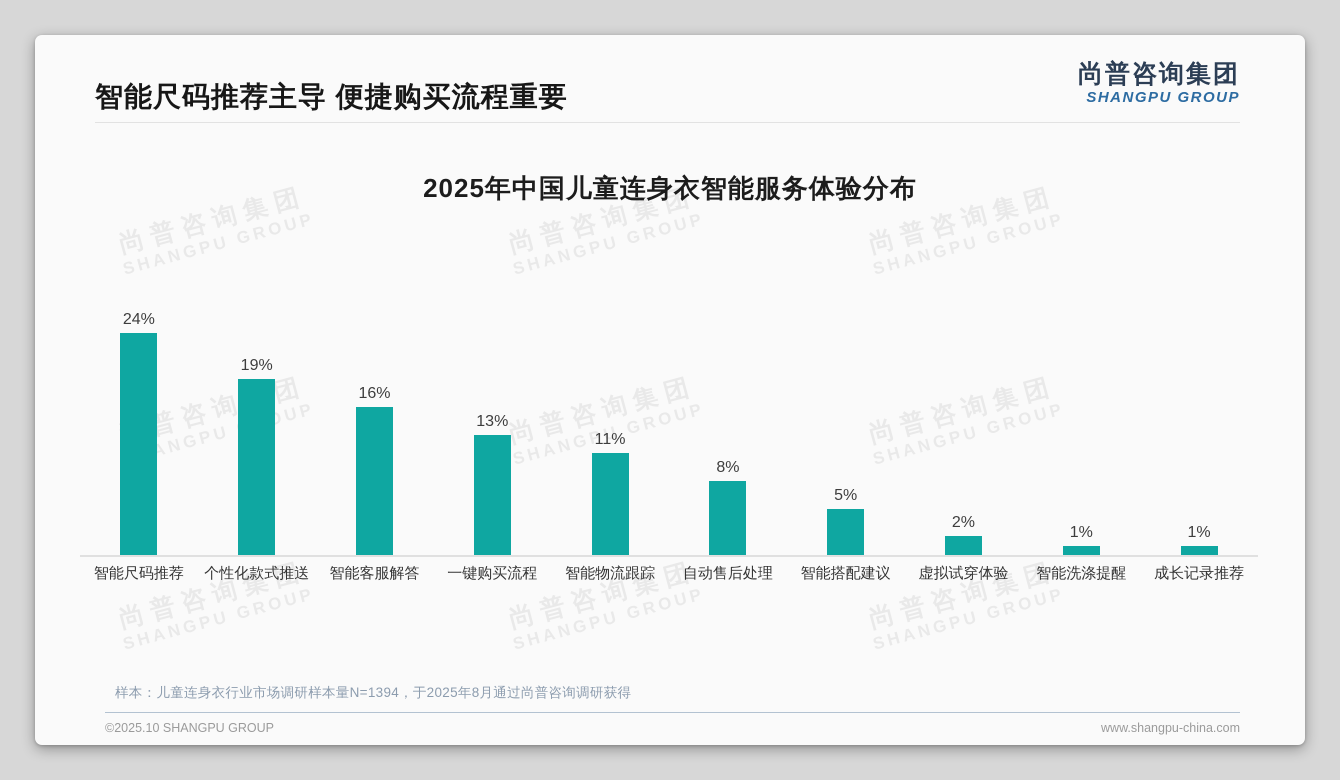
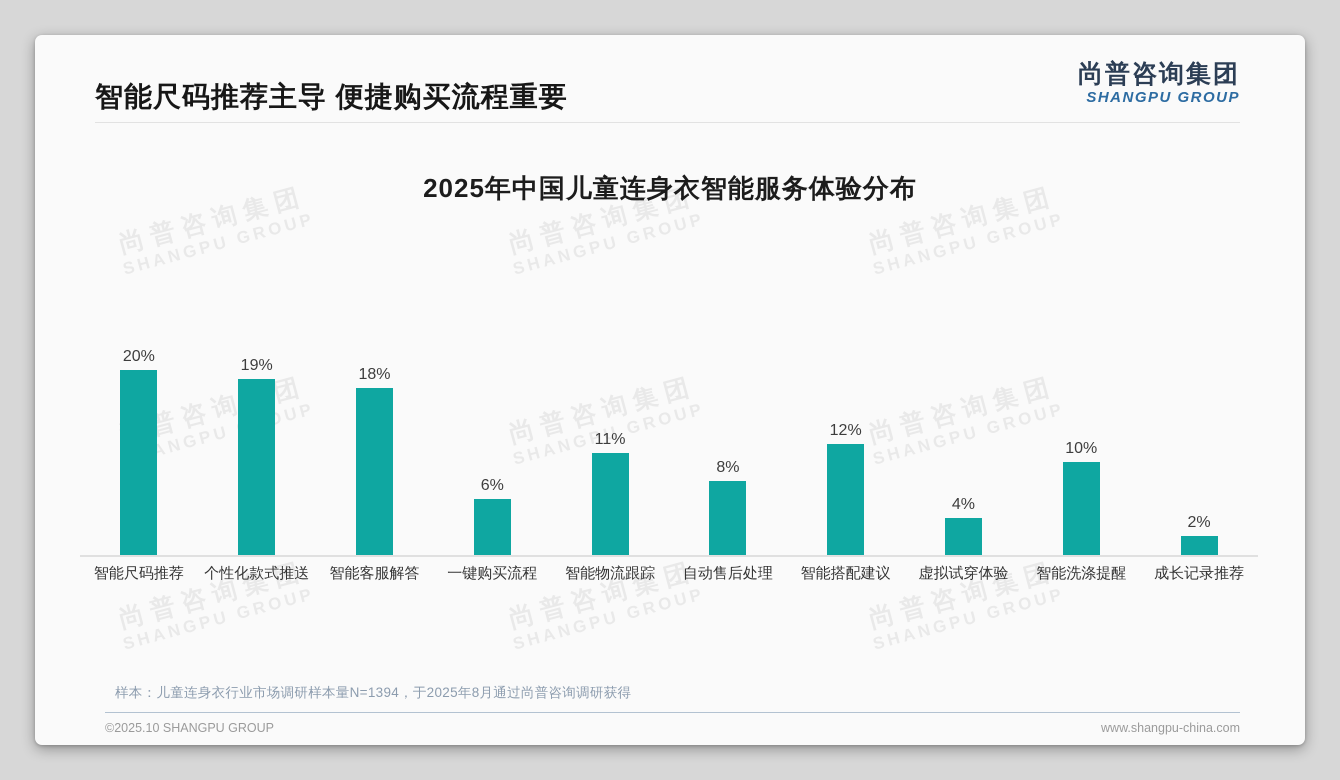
智能尺码推荐: 24% -> 20%
智能客服解答: 16% -> 18%
一键购买流程: 13% -> 6%
智能搭配建议: 5% -> 12%
虚拟试穿体验: 2% -> 4%
智能洗涤提醒: 1% -> 10%
成长记录推荐: 1% -> 2%
